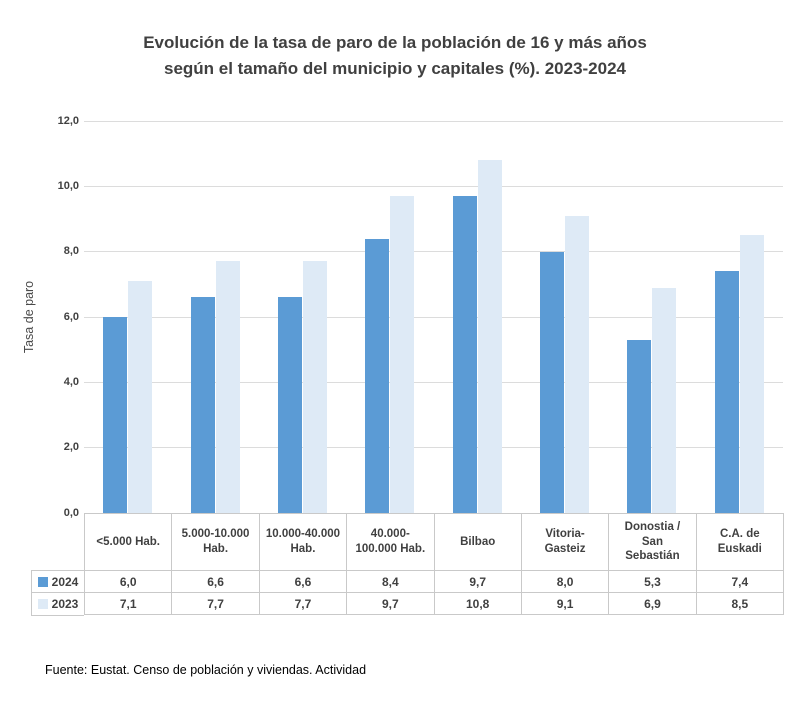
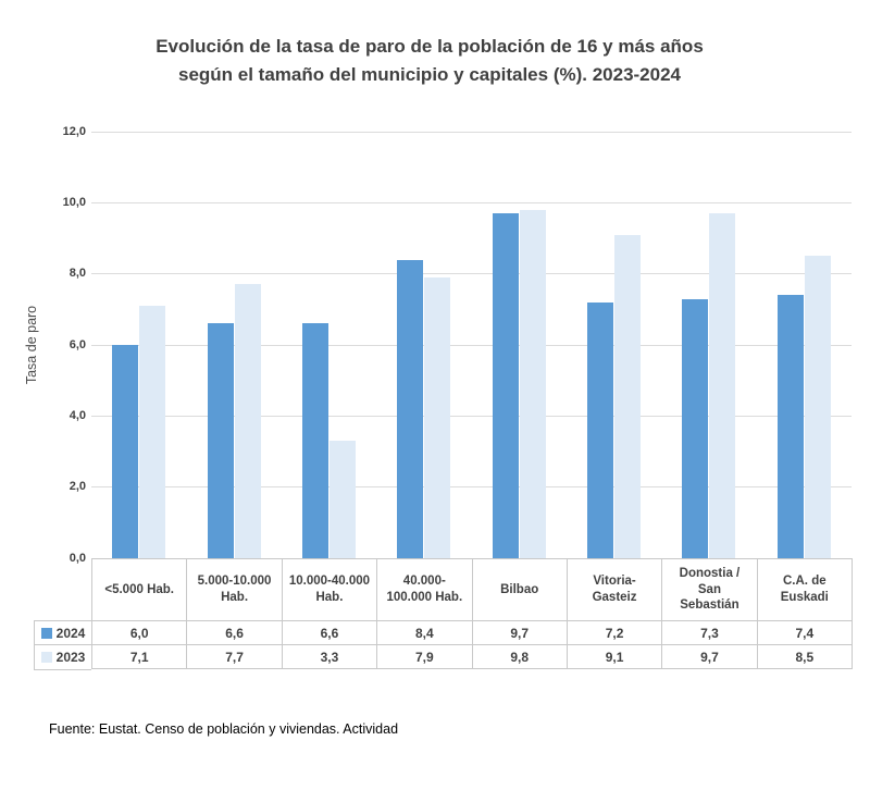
2023/10.000-40.000 Hab.: 7,7 -> 3,3
2023/40.000-100.000 Hab.: 9,7 -> 7,9
2023/Bilbao: 10,8 -> 9,8
2024/Vitoria-Gasteiz: 8,0 -> 7,2
2024/Donostia / San Sebastián: 5,3 -> 7,3
2023/Donostia / San Sebastián: 6,9 -> 9,7
